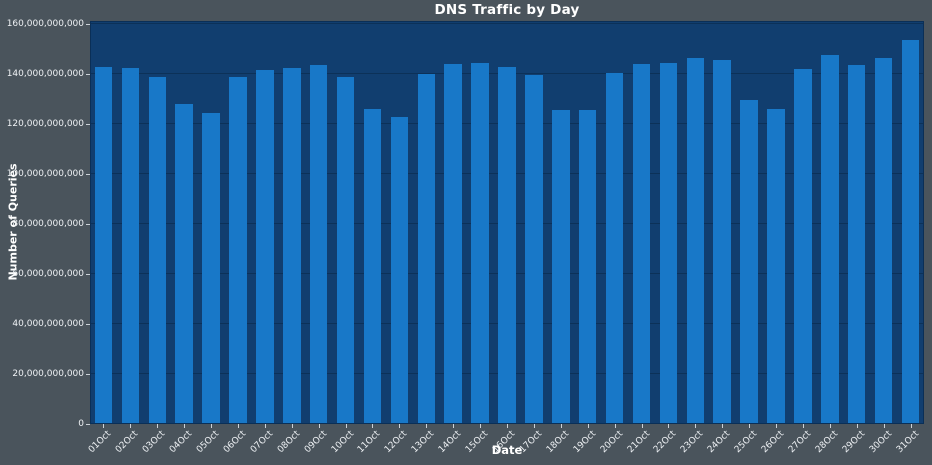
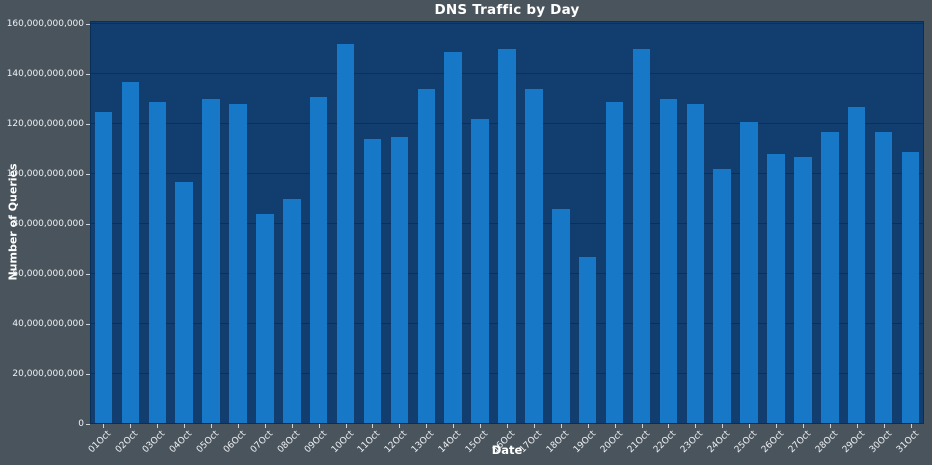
01Oct: 143000000000 -> 125000000000
02Oct: 142000000000 -> 137000000000
03Oct: 139000000000 -> 129000000000
04Oct: 128000000000 -> 97000000000
05Oct: 124000000000 -> 130000000000
06Oct: 139000000000 -> 128000000000
07Oct: 142000000000 -> 84000000000
08Oct: 142000000000 -> 90000000000
09Oct: 144000000000 -> 131000000000
10Oct: 139000000000 -> 152000000000
11Oct: 126000000000 -> 114000000000
12Oct: 123000000000 -> 115000000000
13Oct: 140000000000 -> 134000000000
14Oct: 144000000000 -> 149000000000
15Oct: 144000000000 -> 122000000000
16Oct: 143000000000 -> 150000000000
17Oct: 140000000000 -> 134000000000
18Oct: 126000000000 -> 86000000000
19Oct: 126000000000 -> 67000000000
20Oct: 140000000000 -> 129000000000
21Oct: 144000000000 -> 150000000000
22Oct: 144000000000 -> 130000000000
23Oct: 146000000000 -> 128000000000
24Oct: 146000000000 -> 102000000000
25Oct: 130000000000 -> 121000000000
26Oct: 126000000000 -> 108000000000
27Oct: 142000000000 -> 107000000000
28Oct: 148000000000 -> 117000000000
29Oct: 144000000000 -> 127000000000
30Oct: 146000000000 -> 117000000000
31Oct: 154000000000 -> 109000000000
